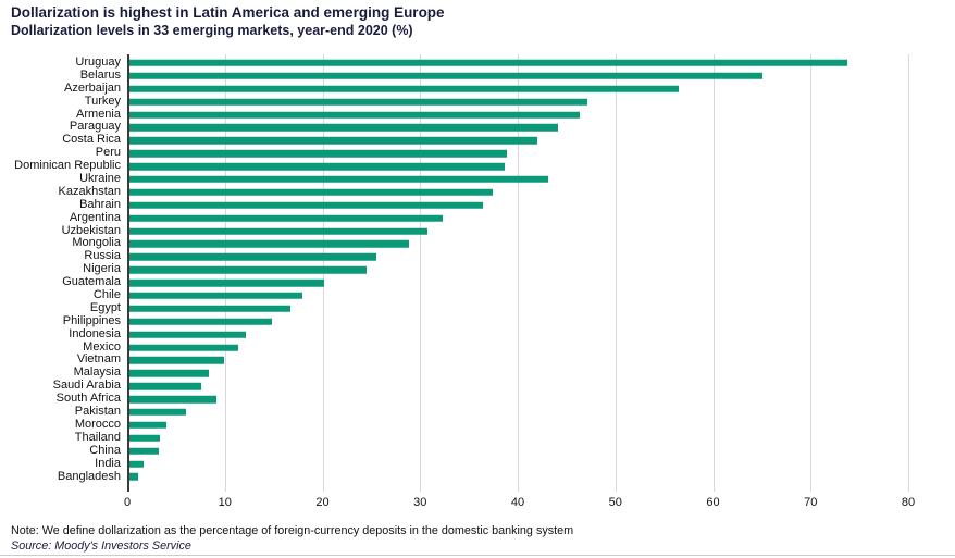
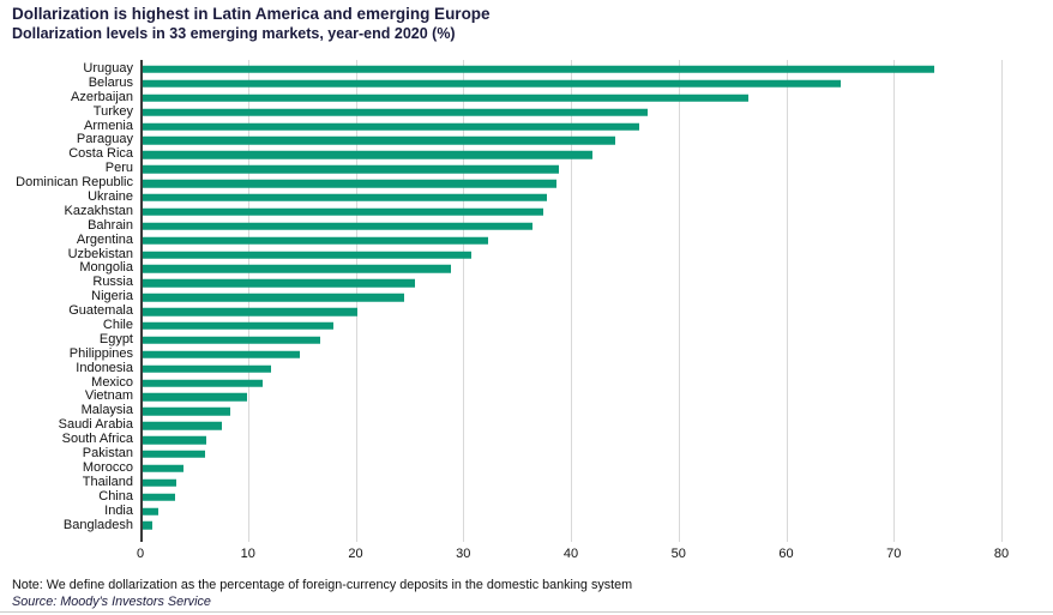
Ukraine: 43 -> 38
South Africa: 9 -> 6
